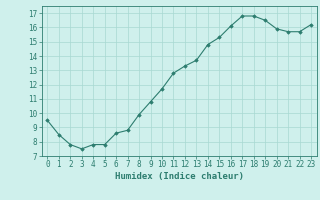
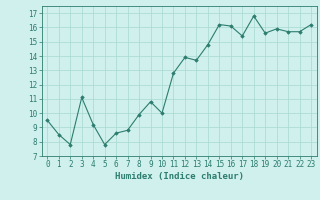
3: 7.5 -> 11.1
4: 7.8 -> 9.2
10: 11.7 -> 10.0
12: 13.3 -> 13.9
15: 15.3 -> 16.2
17: 16.8 -> 15.4
19: 16.5 -> 15.6
